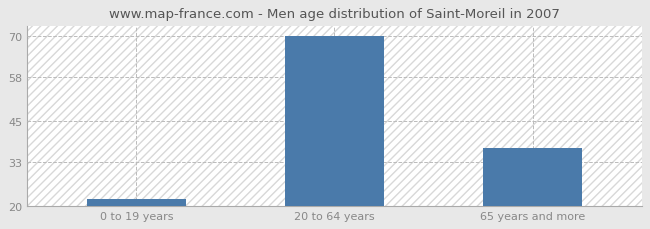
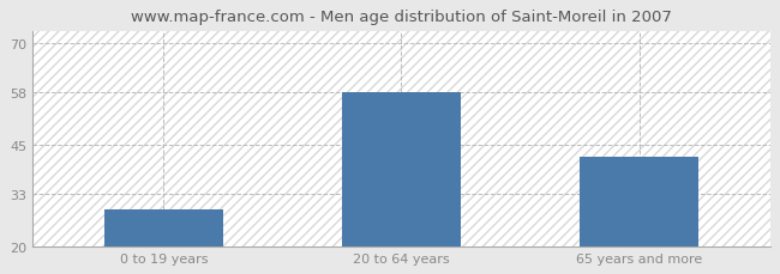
0 to 19 years: 22 -> 29
20 to 64 years: 70 -> 58
65 years and more: 37 -> 42
